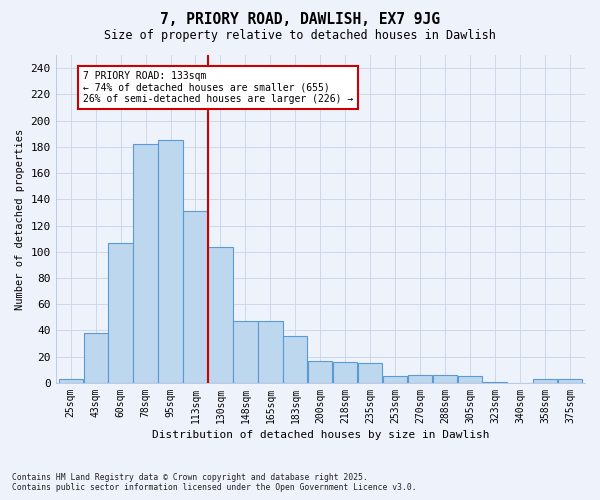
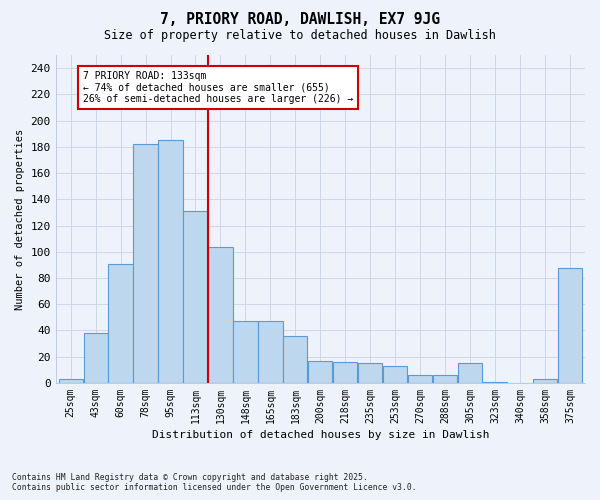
60sqm: 107 -> 91
253sqm: 5 -> 13
305sqm: 5 -> 15
375sqm: 3 -> 88
